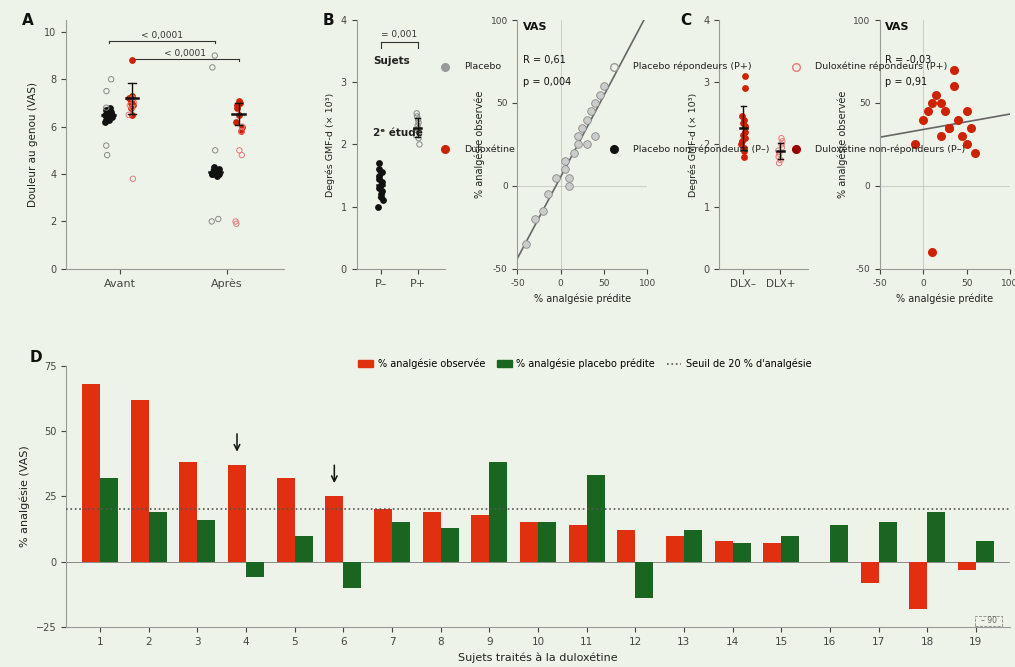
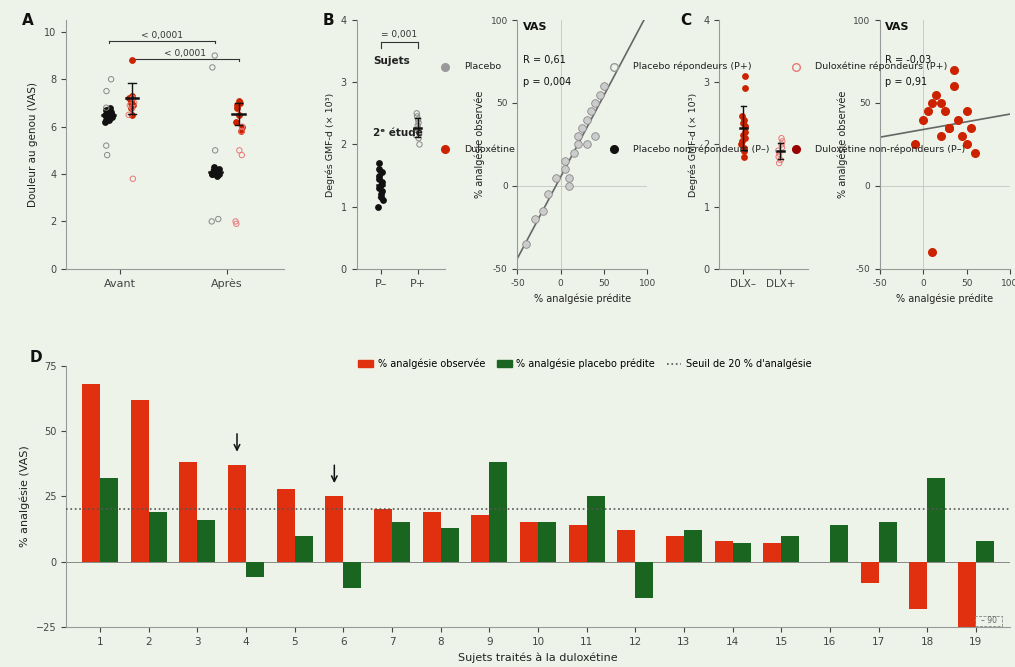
% analgésie observée/5: 32 -> 28
% analgésie placebo prédite/11: 33 -> 25
% analgésie placebo prédite/18: 19 -> 32
% analgésie observée/19: -3 -> -25
